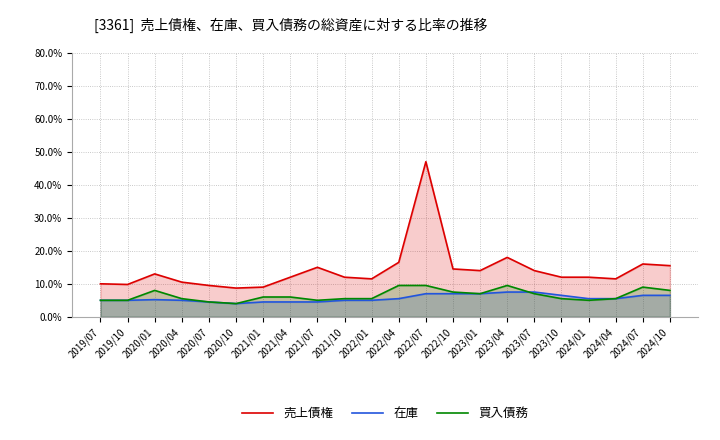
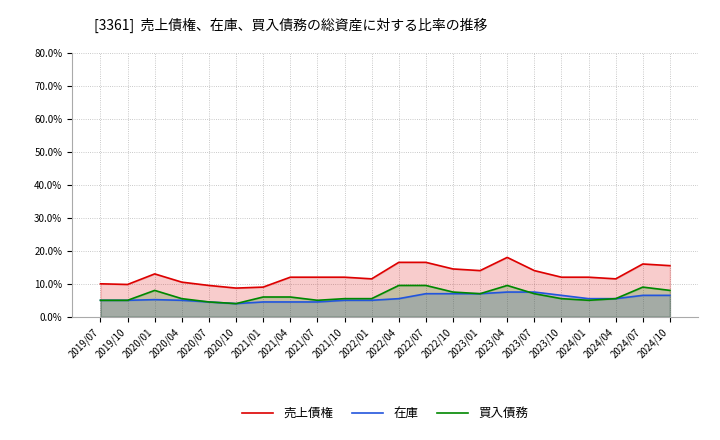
売上債権/2021/07: 15.0% -> 12.0%
売上債権/2022/07: 47.0% -> 16.5%
